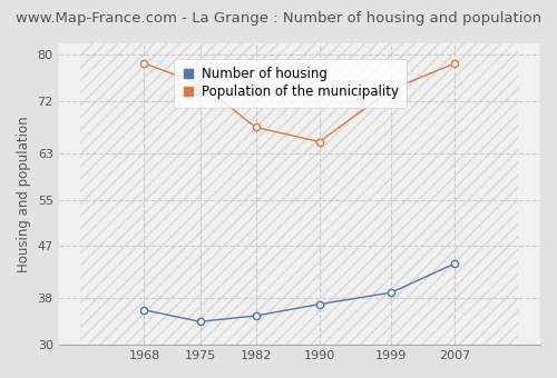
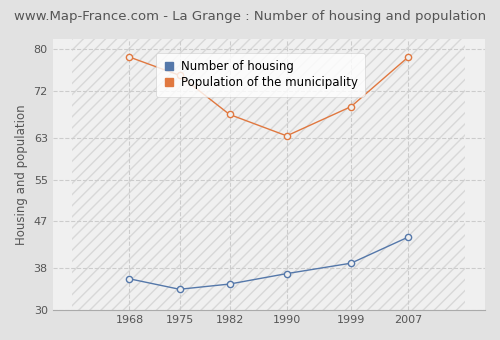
Population of the municipality/1990: 65.0 -> 63.4
Population of the municipality/1999: 74.0 -> 69.0
